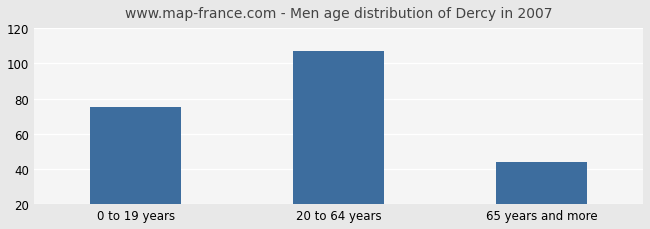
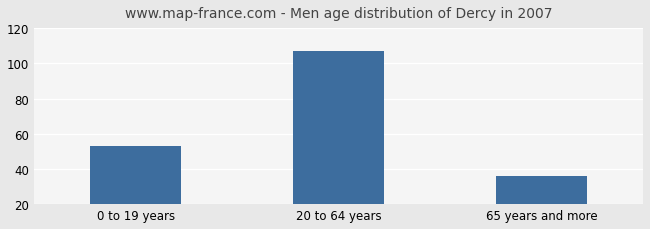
0 to 19 years: 75 -> 53
65 years and more: 44 -> 36
